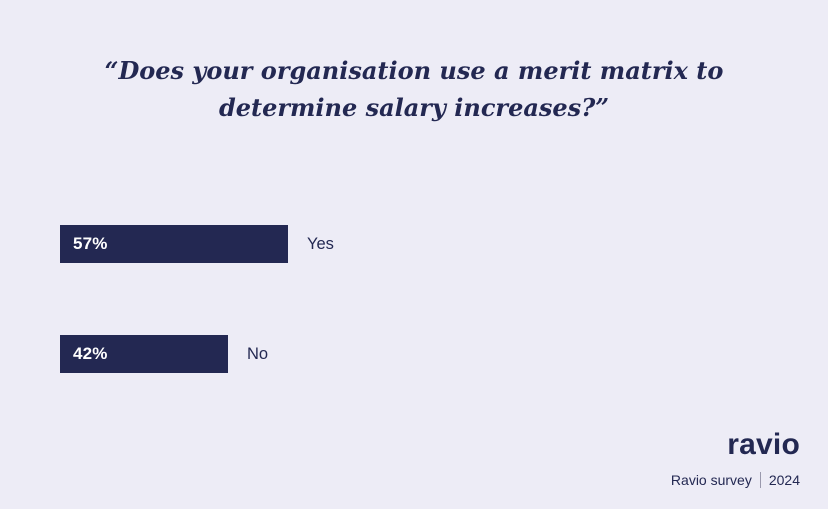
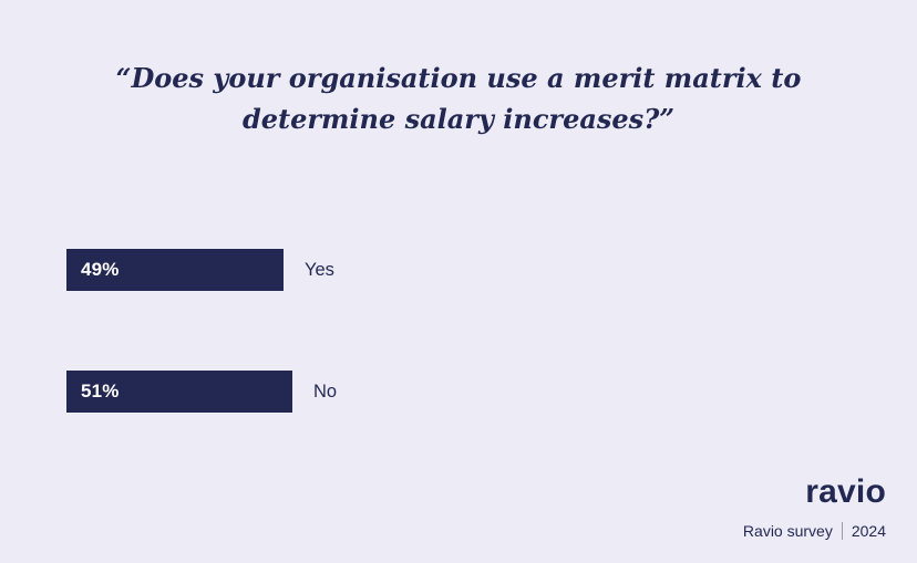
Yes: 57% -> 49%
No: 42% -> 51%
